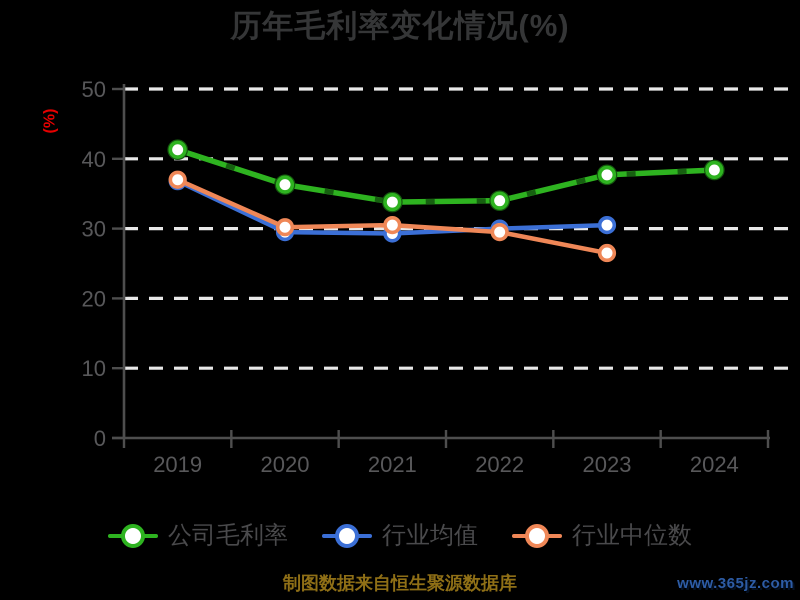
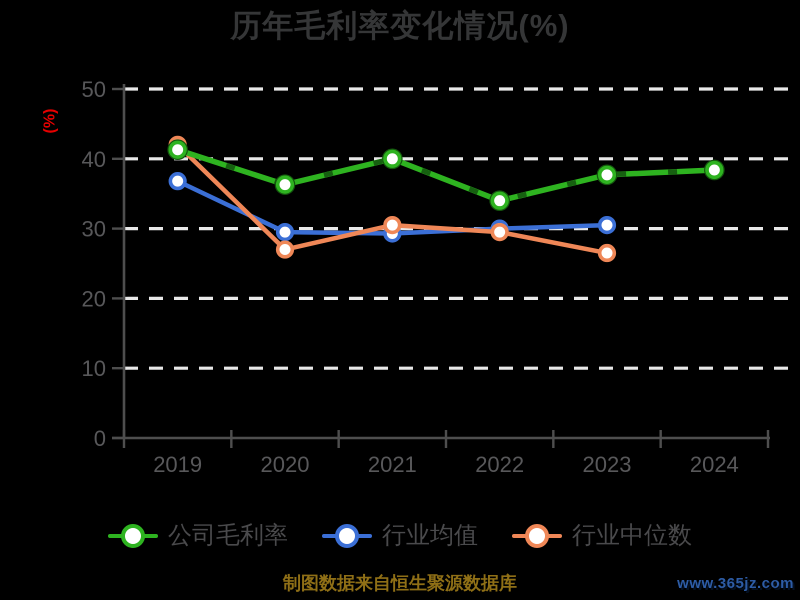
行业中位数/2019: 37 -> 42
行业中位数/2020: 30 -> 27
公司毛利率/2021: 34 -> 40
